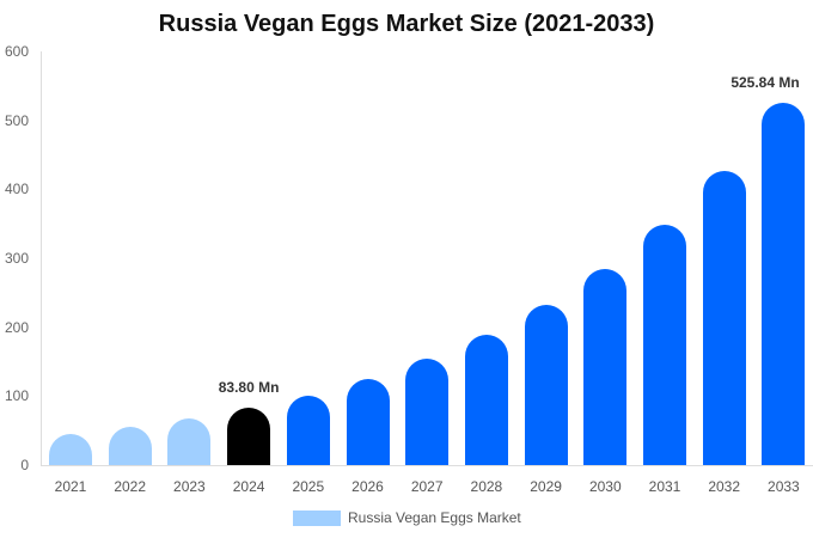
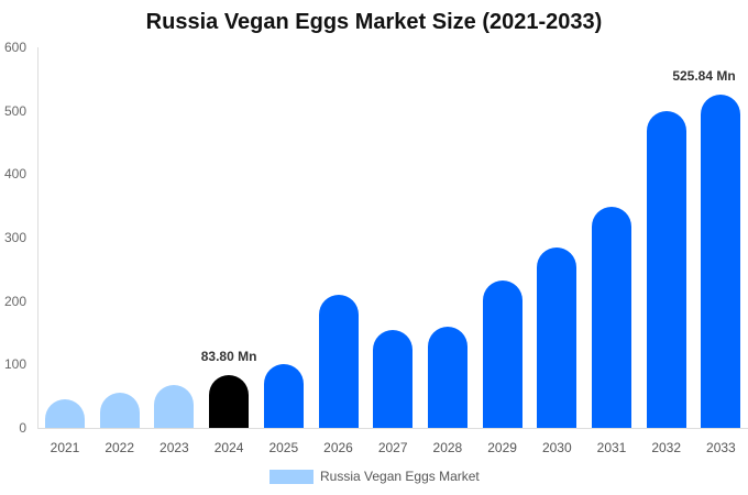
2026: 120 -> 210
2028: 190 -> 160
2032: 430 -> 500
